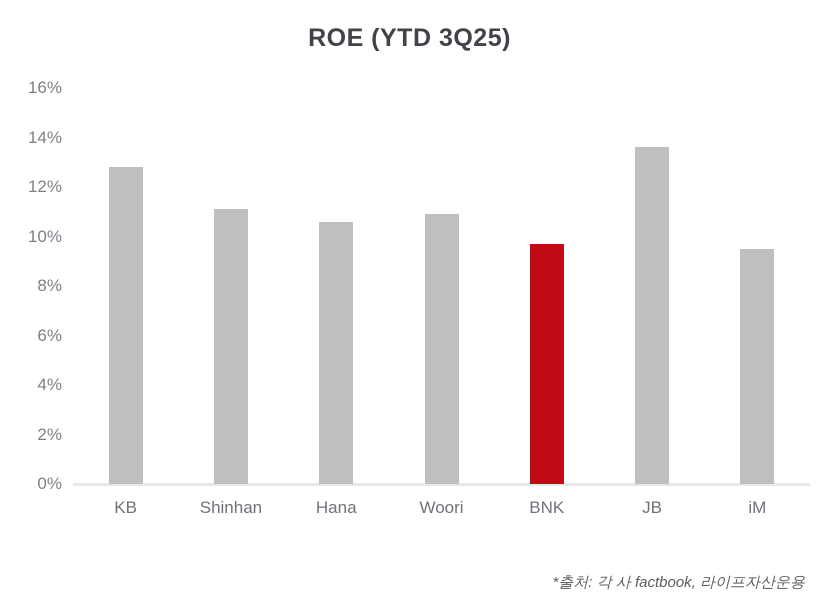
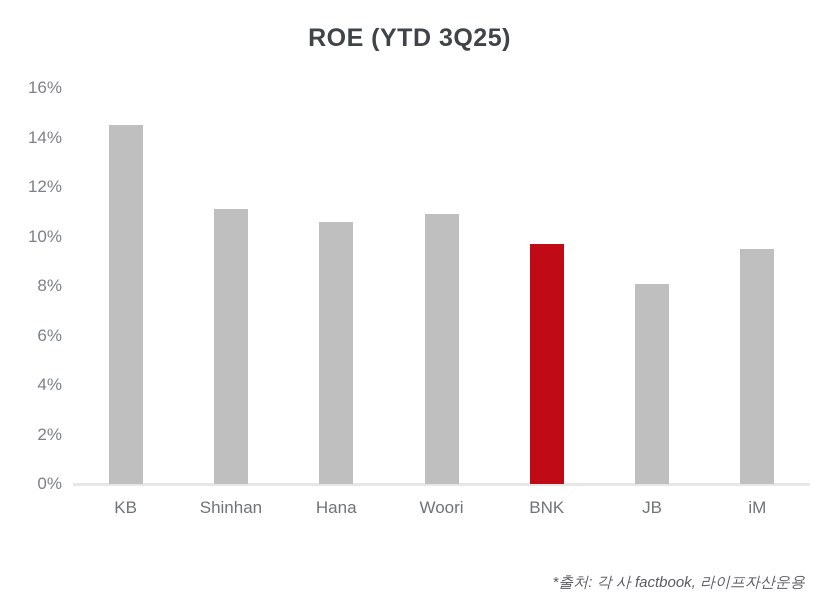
KB: 12.8% -> 14.5%
JB: 13.6% -> 8.1%
